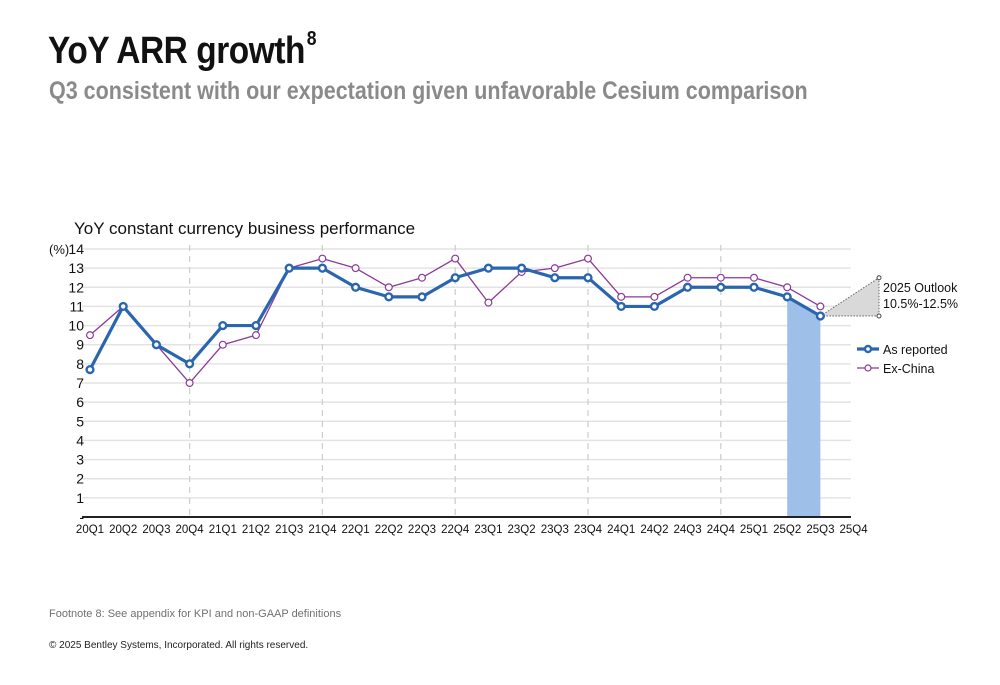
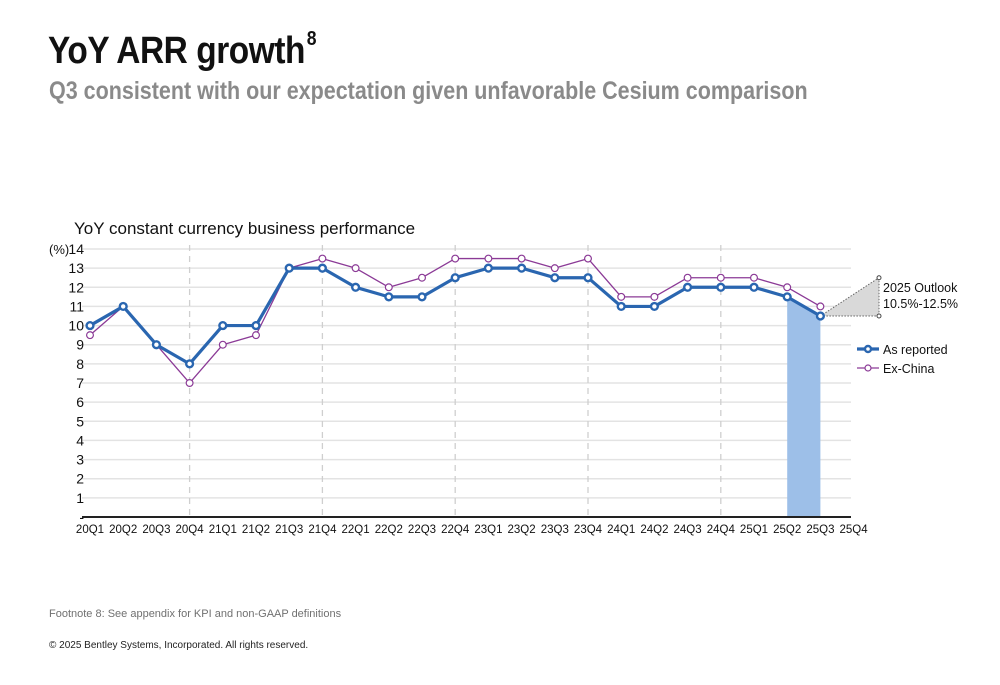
As reported/20Q1: 7.7 -> 10.0
Ex-China/23Q1: 11.2 -> 13.5
Ex-China/23Q2: 12.8 -> 13.5
